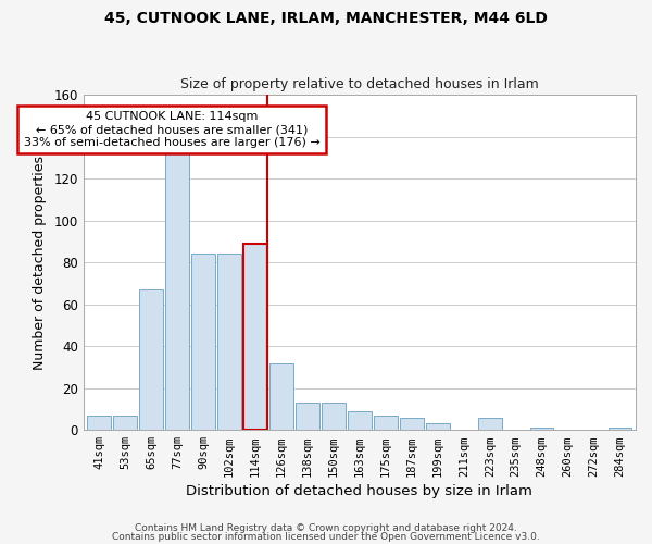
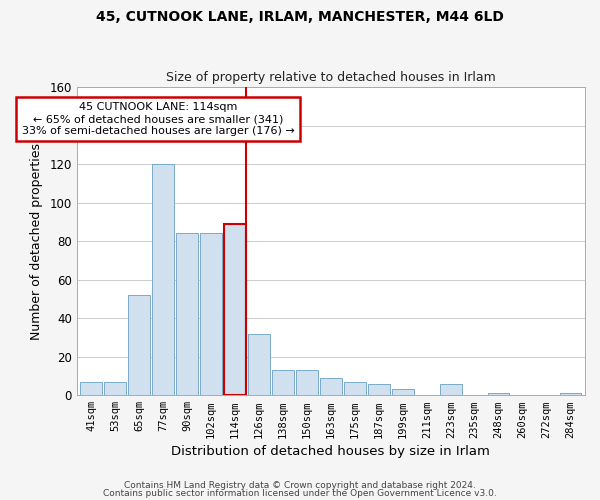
65sqm: 67 -> 52
77sqm: 133 -> 120
